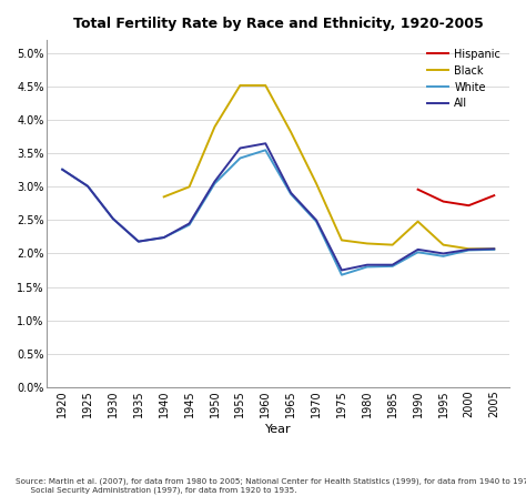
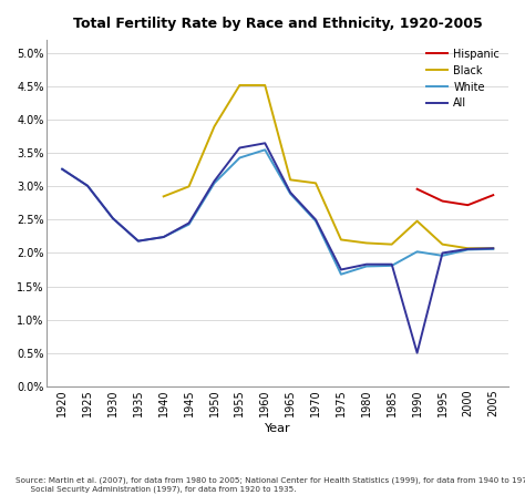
Black/1965: 3.82% -> 3.10%
All/1990: 2.06% -> 0.50%
